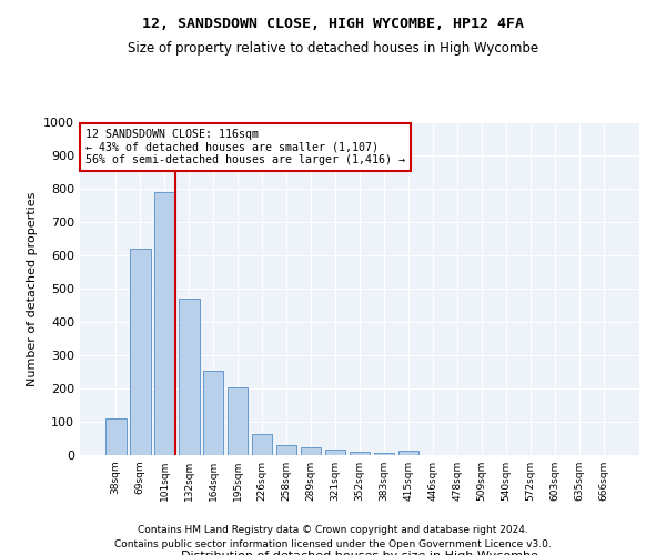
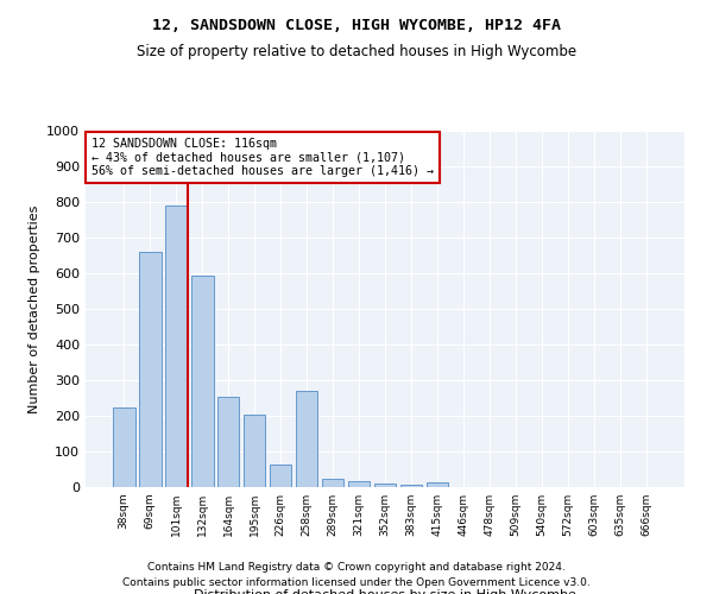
38sqm: 110 -> 225
69sqm: 620 -> 660
132sqm: 470 -> 595
258sqm: 30 -> 270
